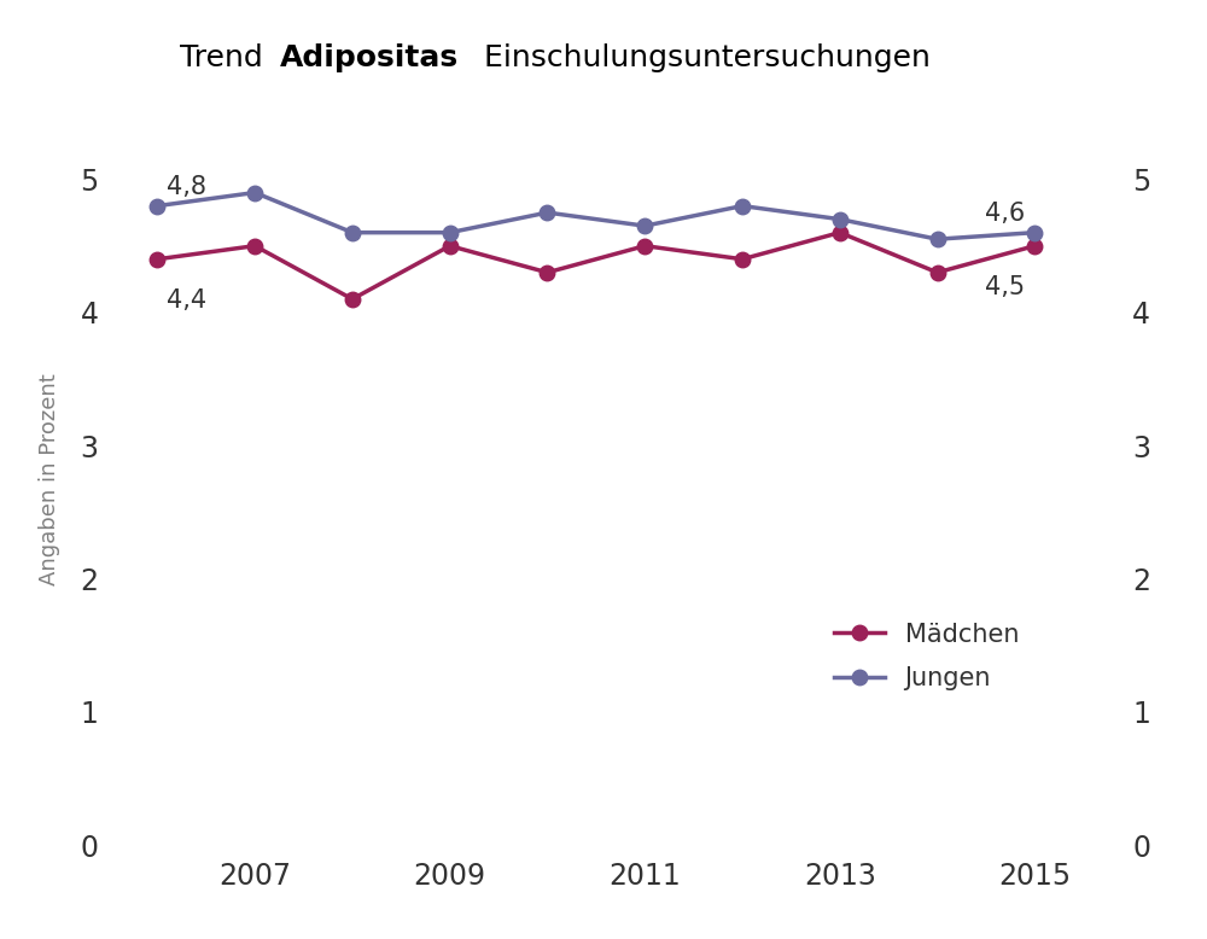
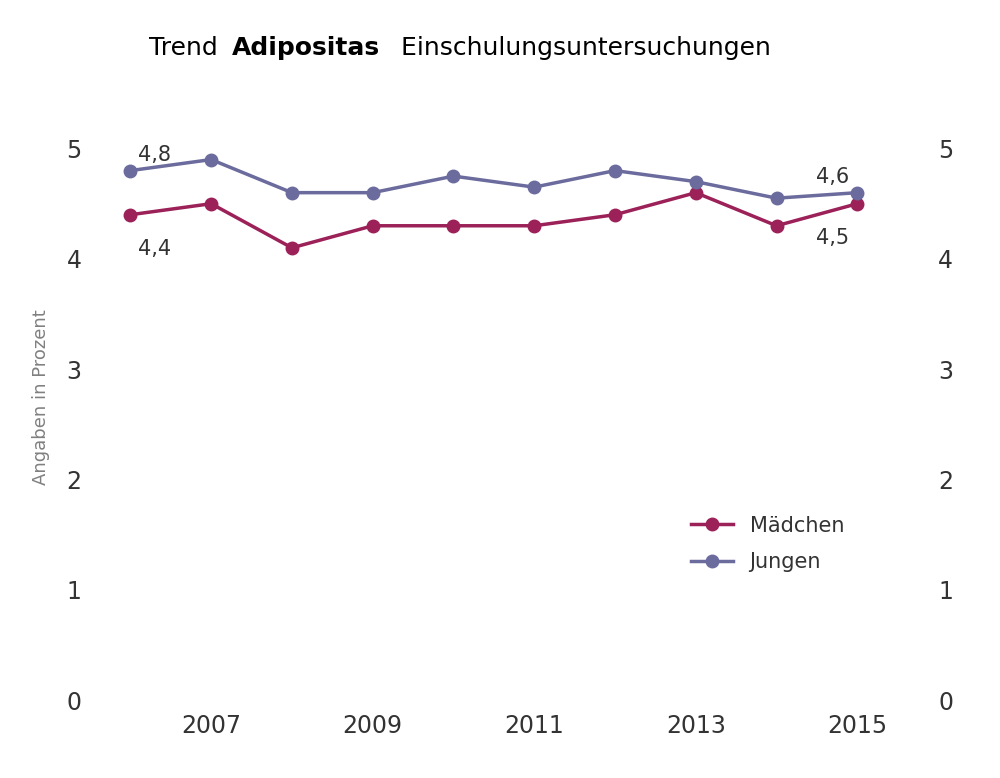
Mädchen/2009: 4.5 -> 4.3
Mädchen/2011: 4.5 -> 4.3
